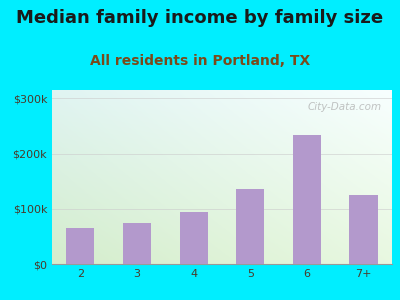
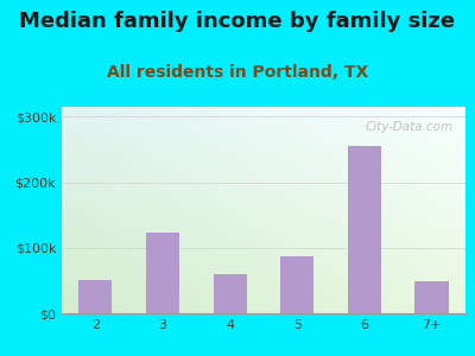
2: $65k -> $50k
3: $75k -> $124k
4: $95k -> $60k
5: $135k -> $86k
6: $233k -> $256k
7+: $125k -> $48k
